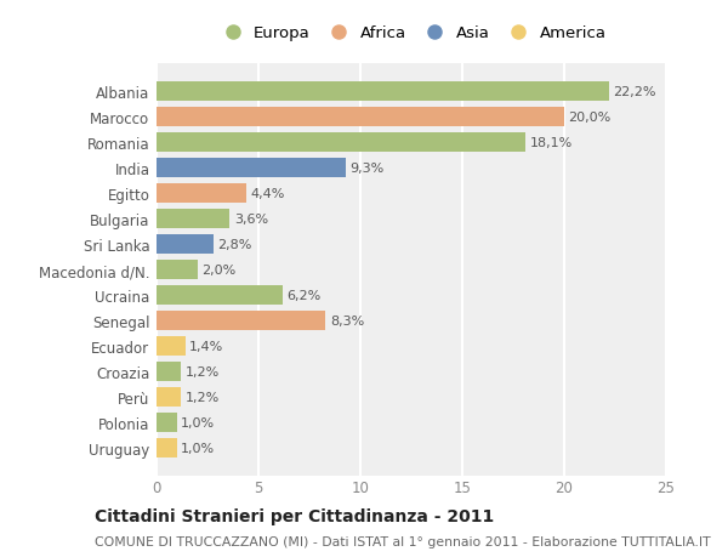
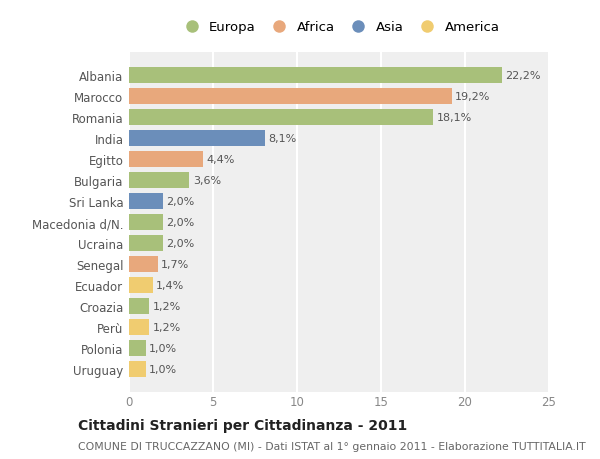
Marocco: 20,0% -> 19,2%
India: 9,3% -> 8,1%
Sri Lanka: 2,8% -> 2,0%
Ucraina: 6,2% -> 2,0%
Senegal: 8,3% -> 1,7%
